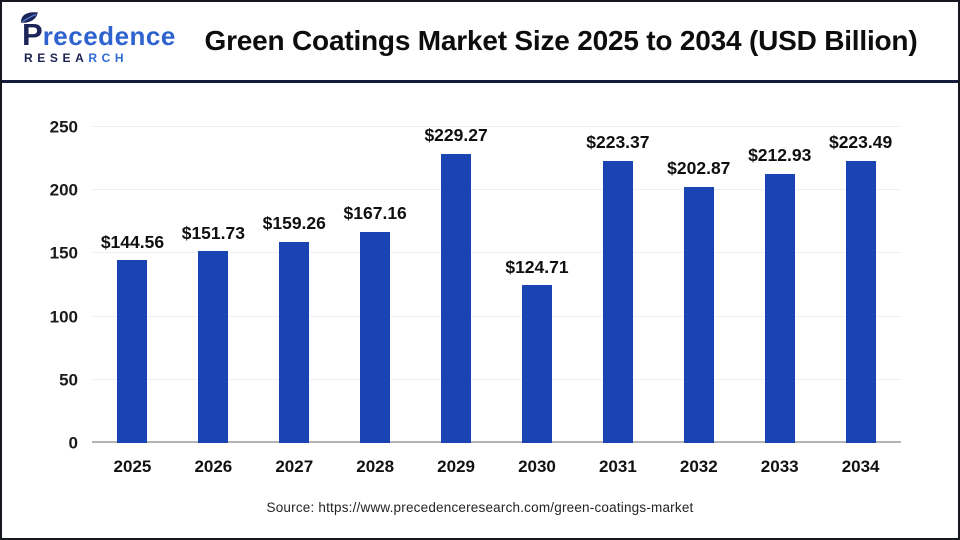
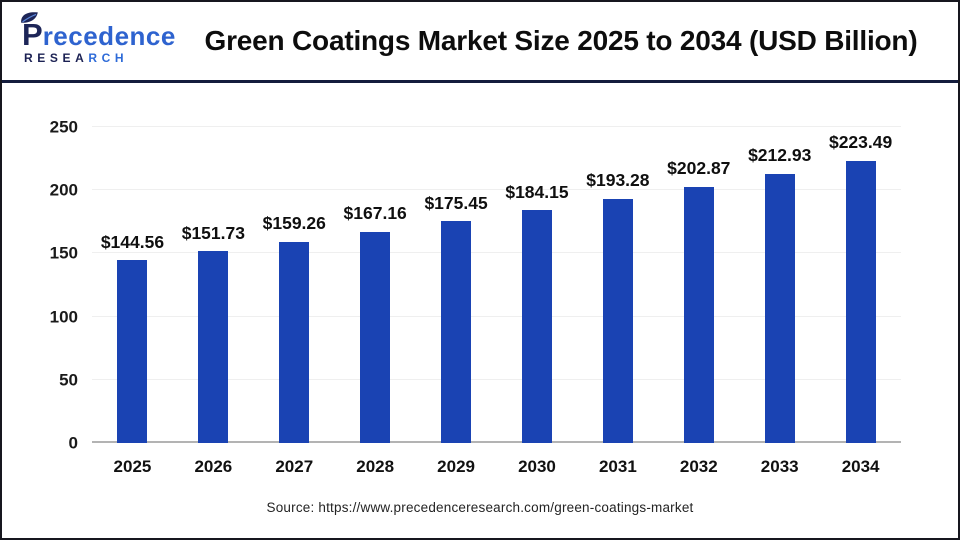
2029: $229.27 -> $175.45
2030: $124.71 -> $184.15
2031: $223.37 -> $193.28
